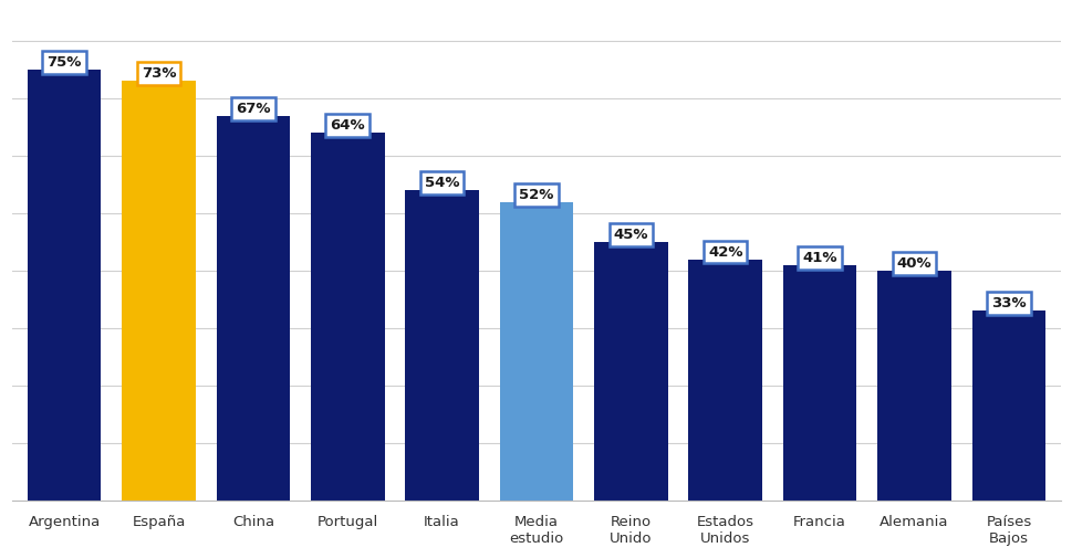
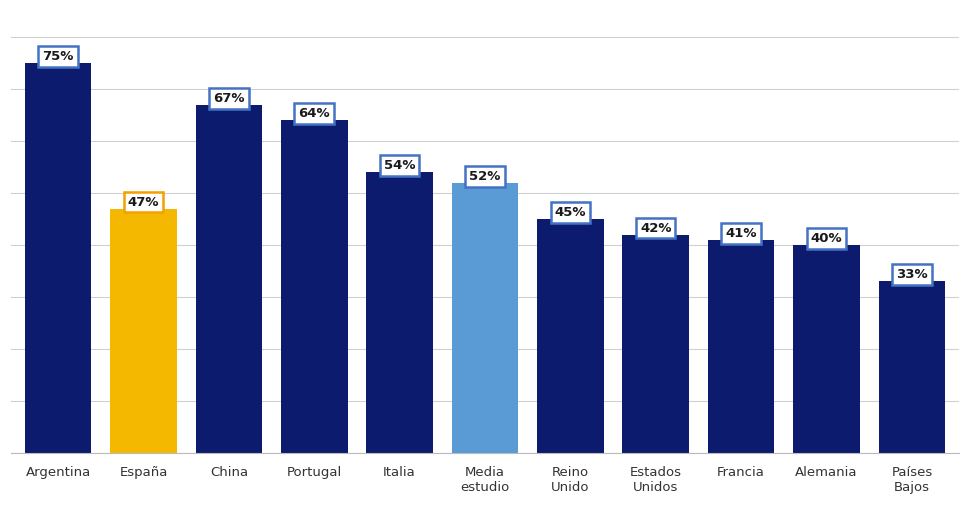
España: 73% -> 47%
